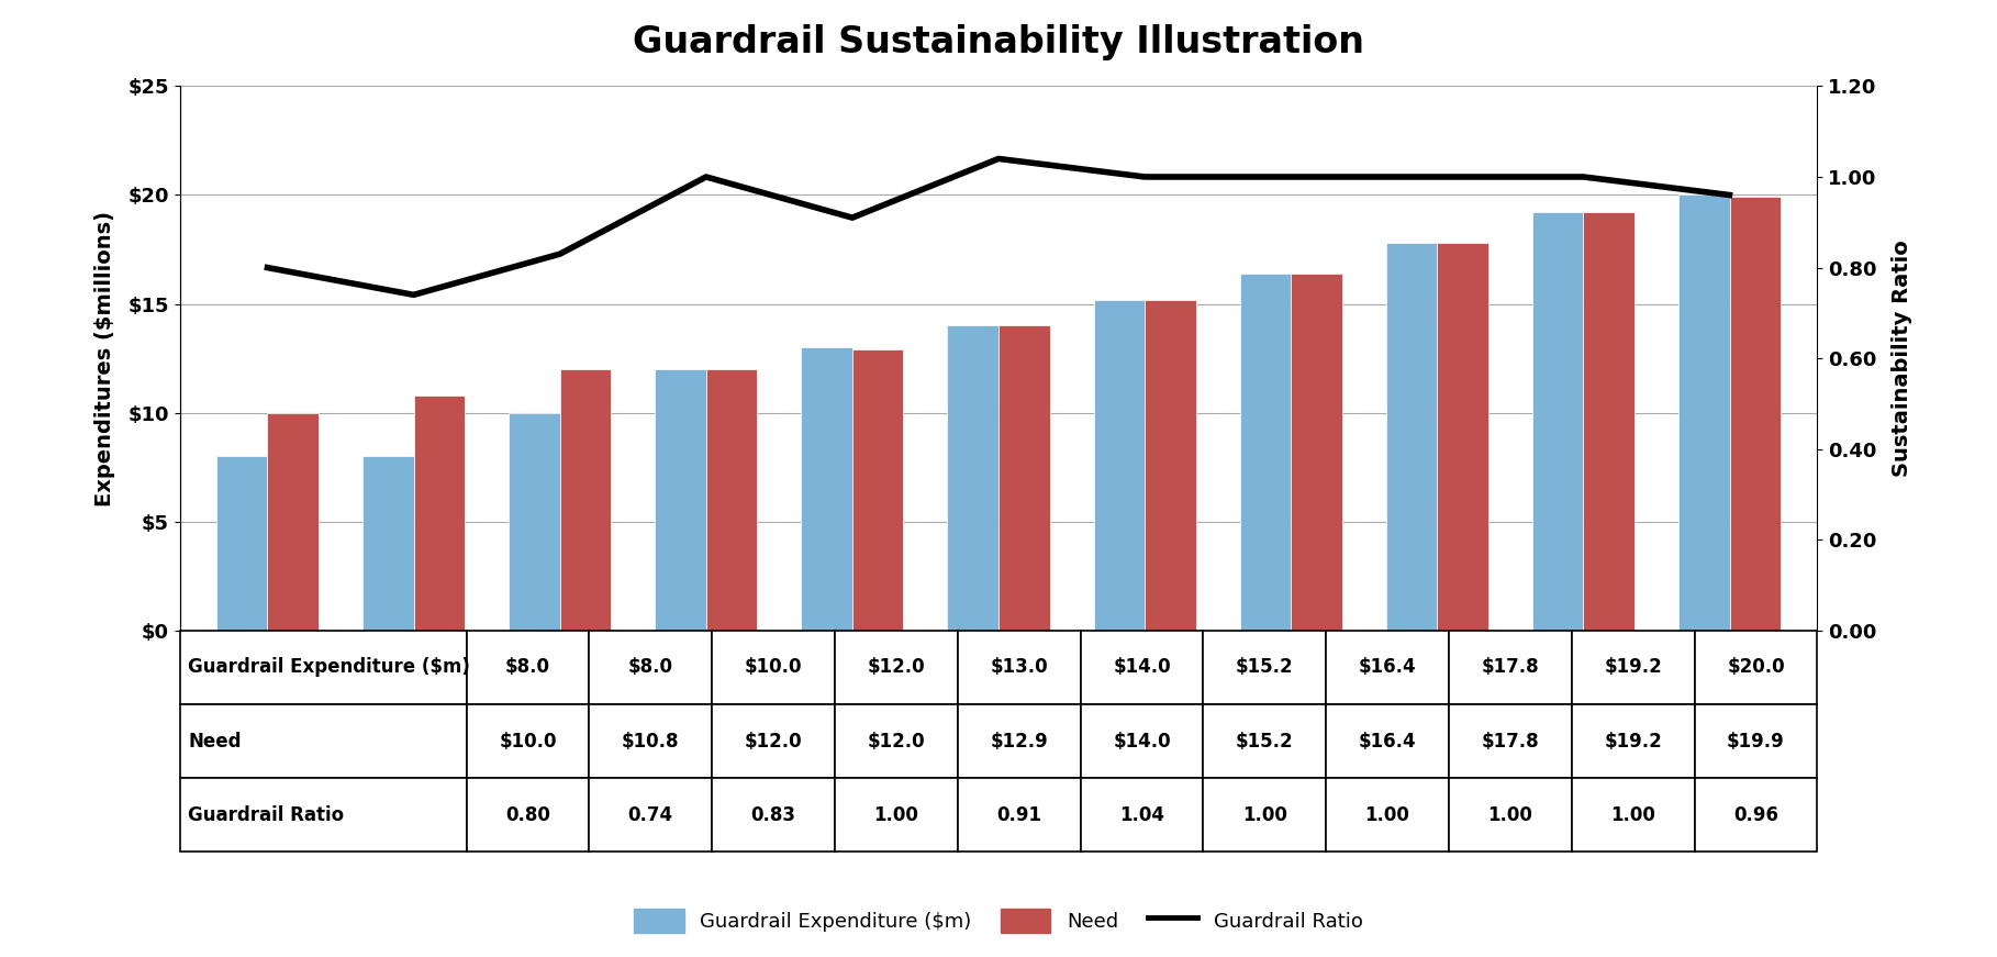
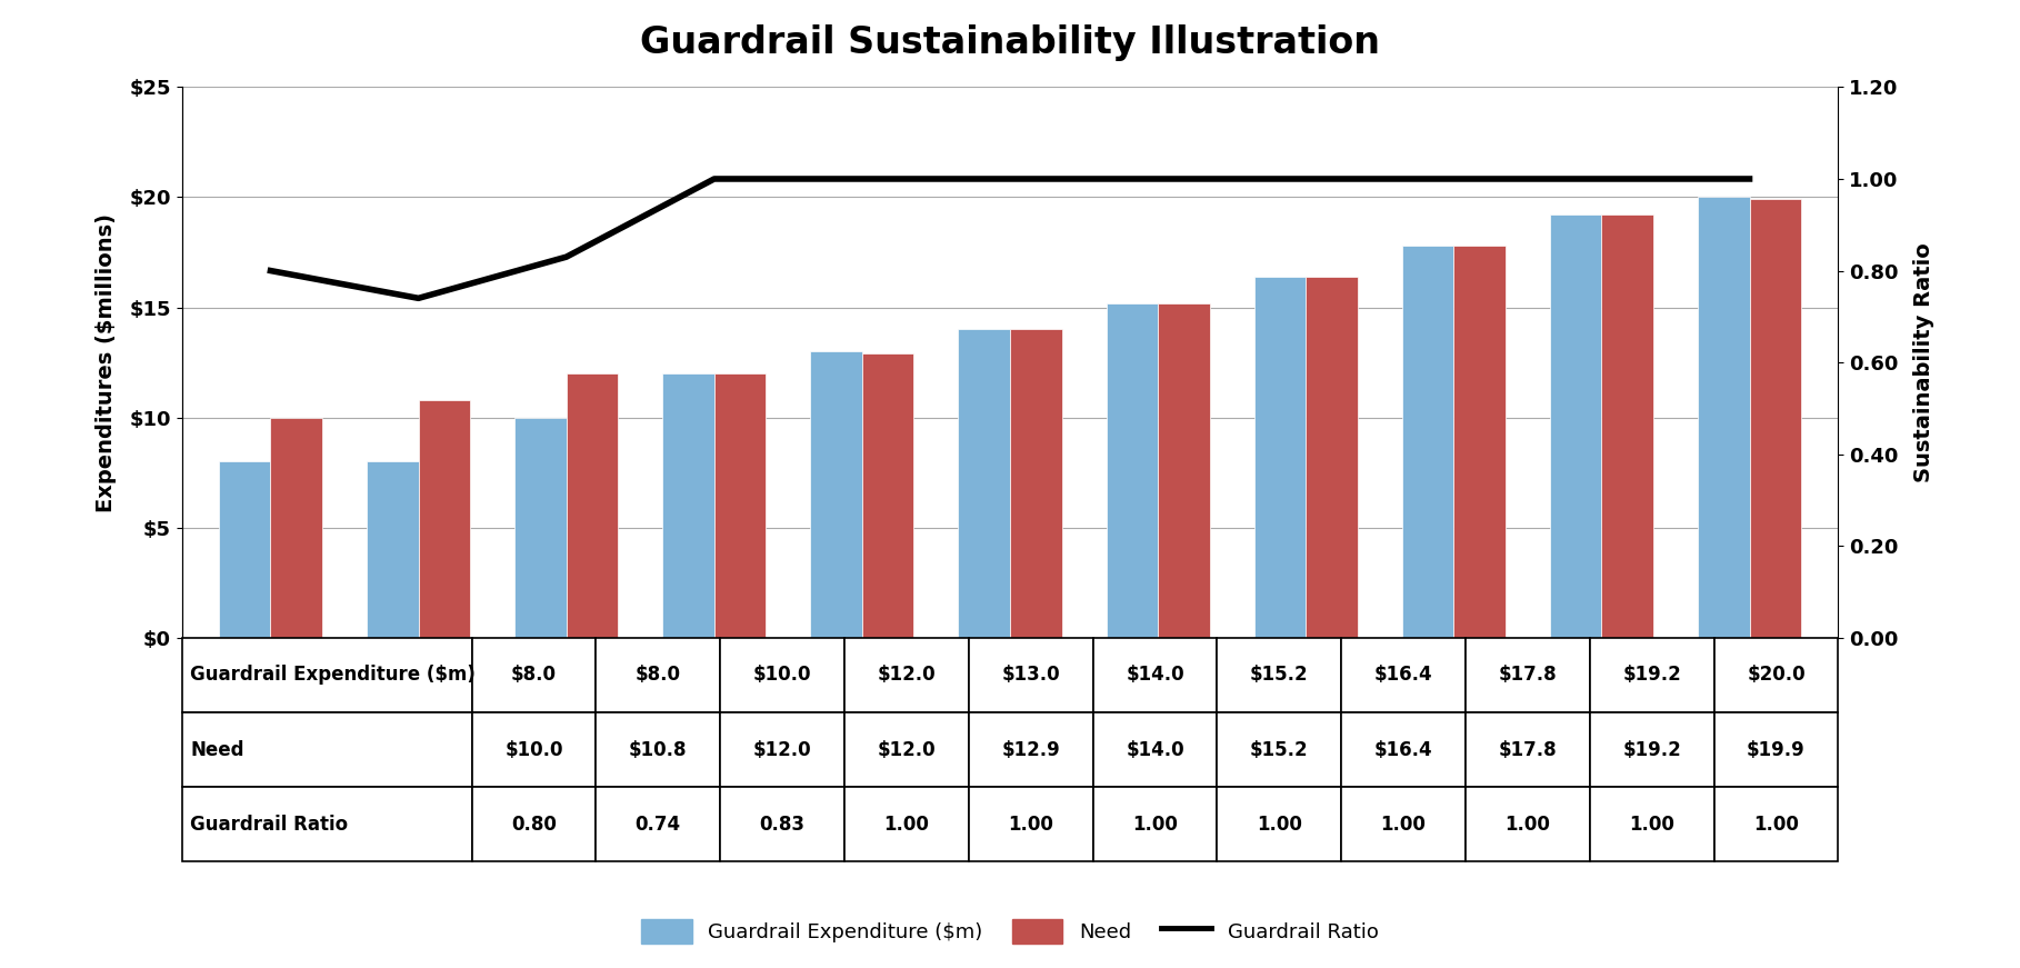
Guardrail Ratio/2008: 0.91 -> 1.00
Guardrail Ratio/2010: 1.04 -> 1.00
Guardrail Ratio/2019: 0.96 -> 1.00
